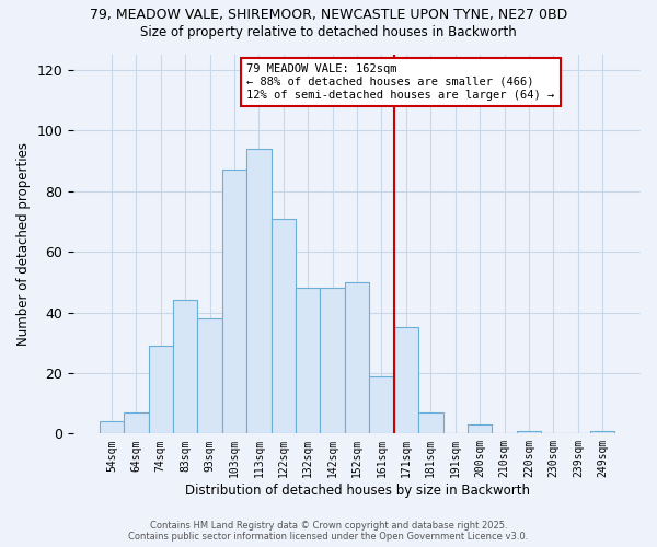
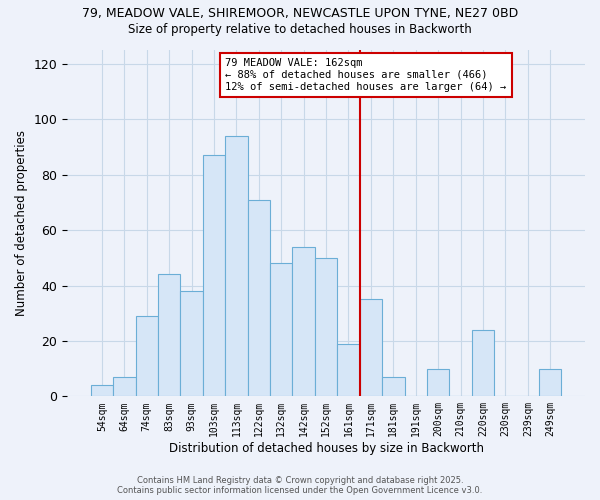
142sqm: 48 -> 54
200sqm: 3 -> 10
220sqm: 1 -> 24
249sqm: 1 -> 10
